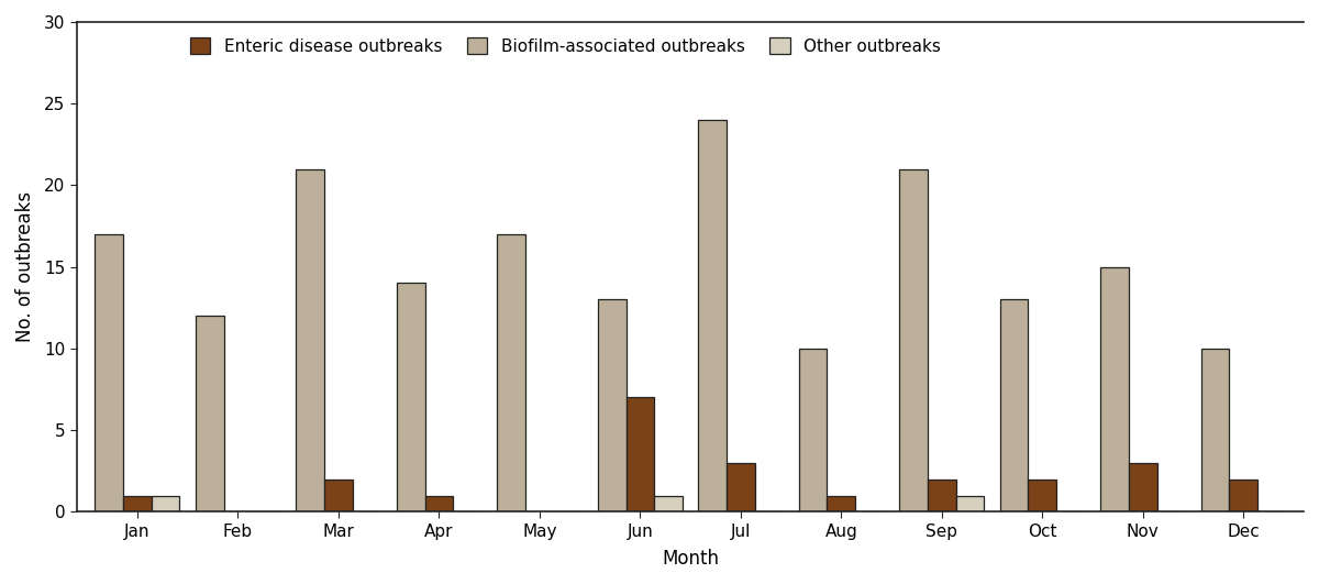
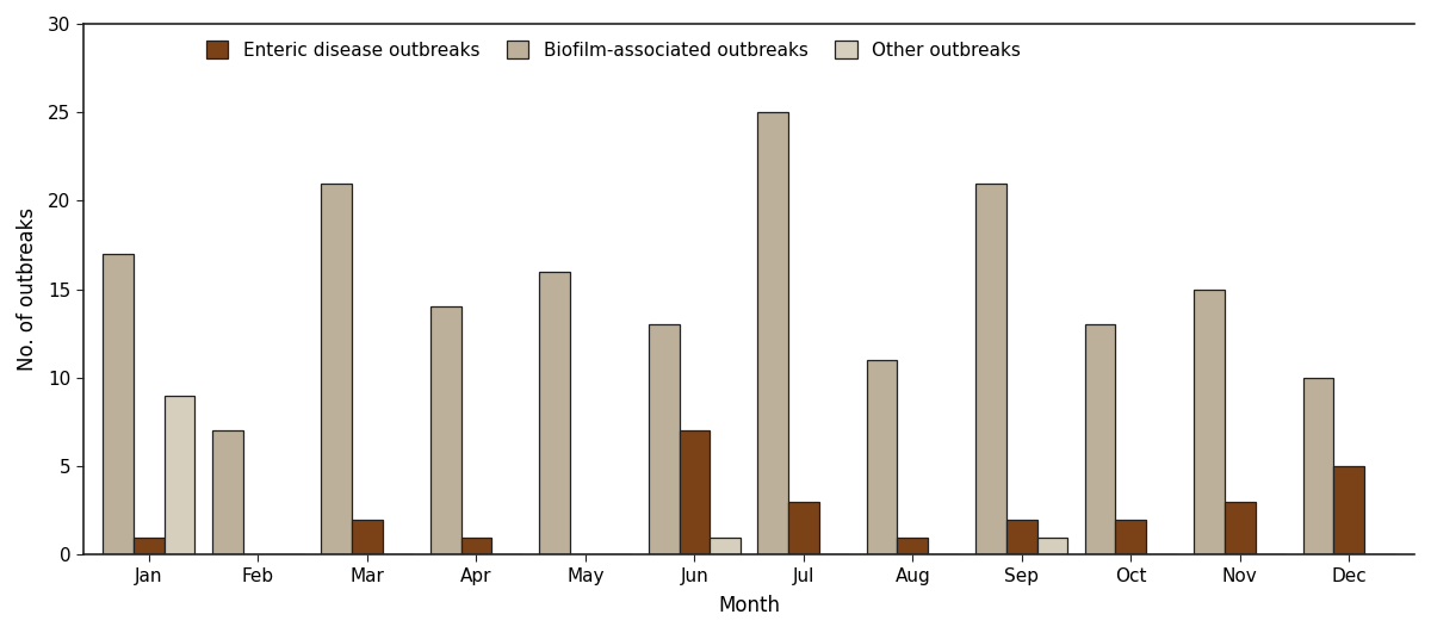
Other outbreaks/Jan: 1 -> 9
Biofilm-associated outbreaks/Feb: 12 -> 7
Biofilm-associated outbreaks/May: 17 -> 16
Biofilm-associated outbreaks/Jul: 24 -> 25
Biofilm-associated outbreaks/Aug: 10 -> 11
Enteric disease outbreaks/Dec: 2 -> 5
